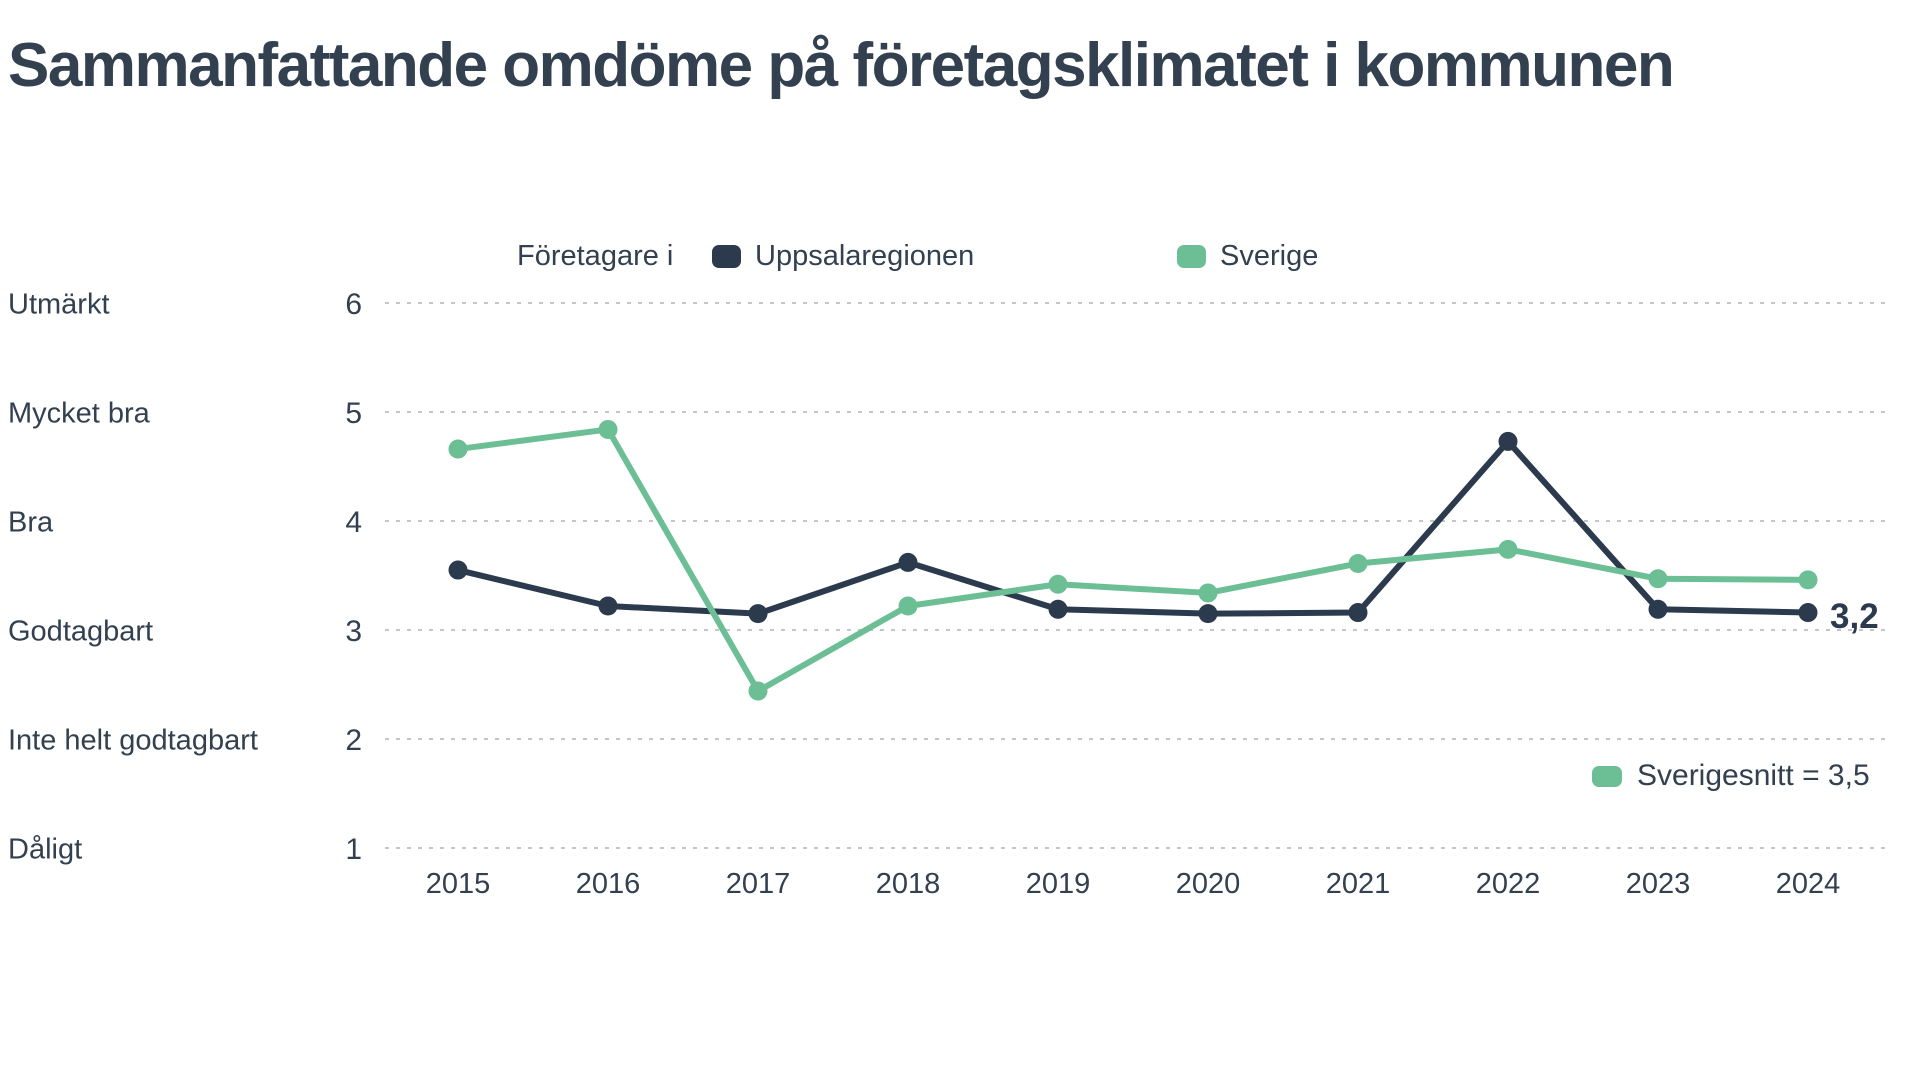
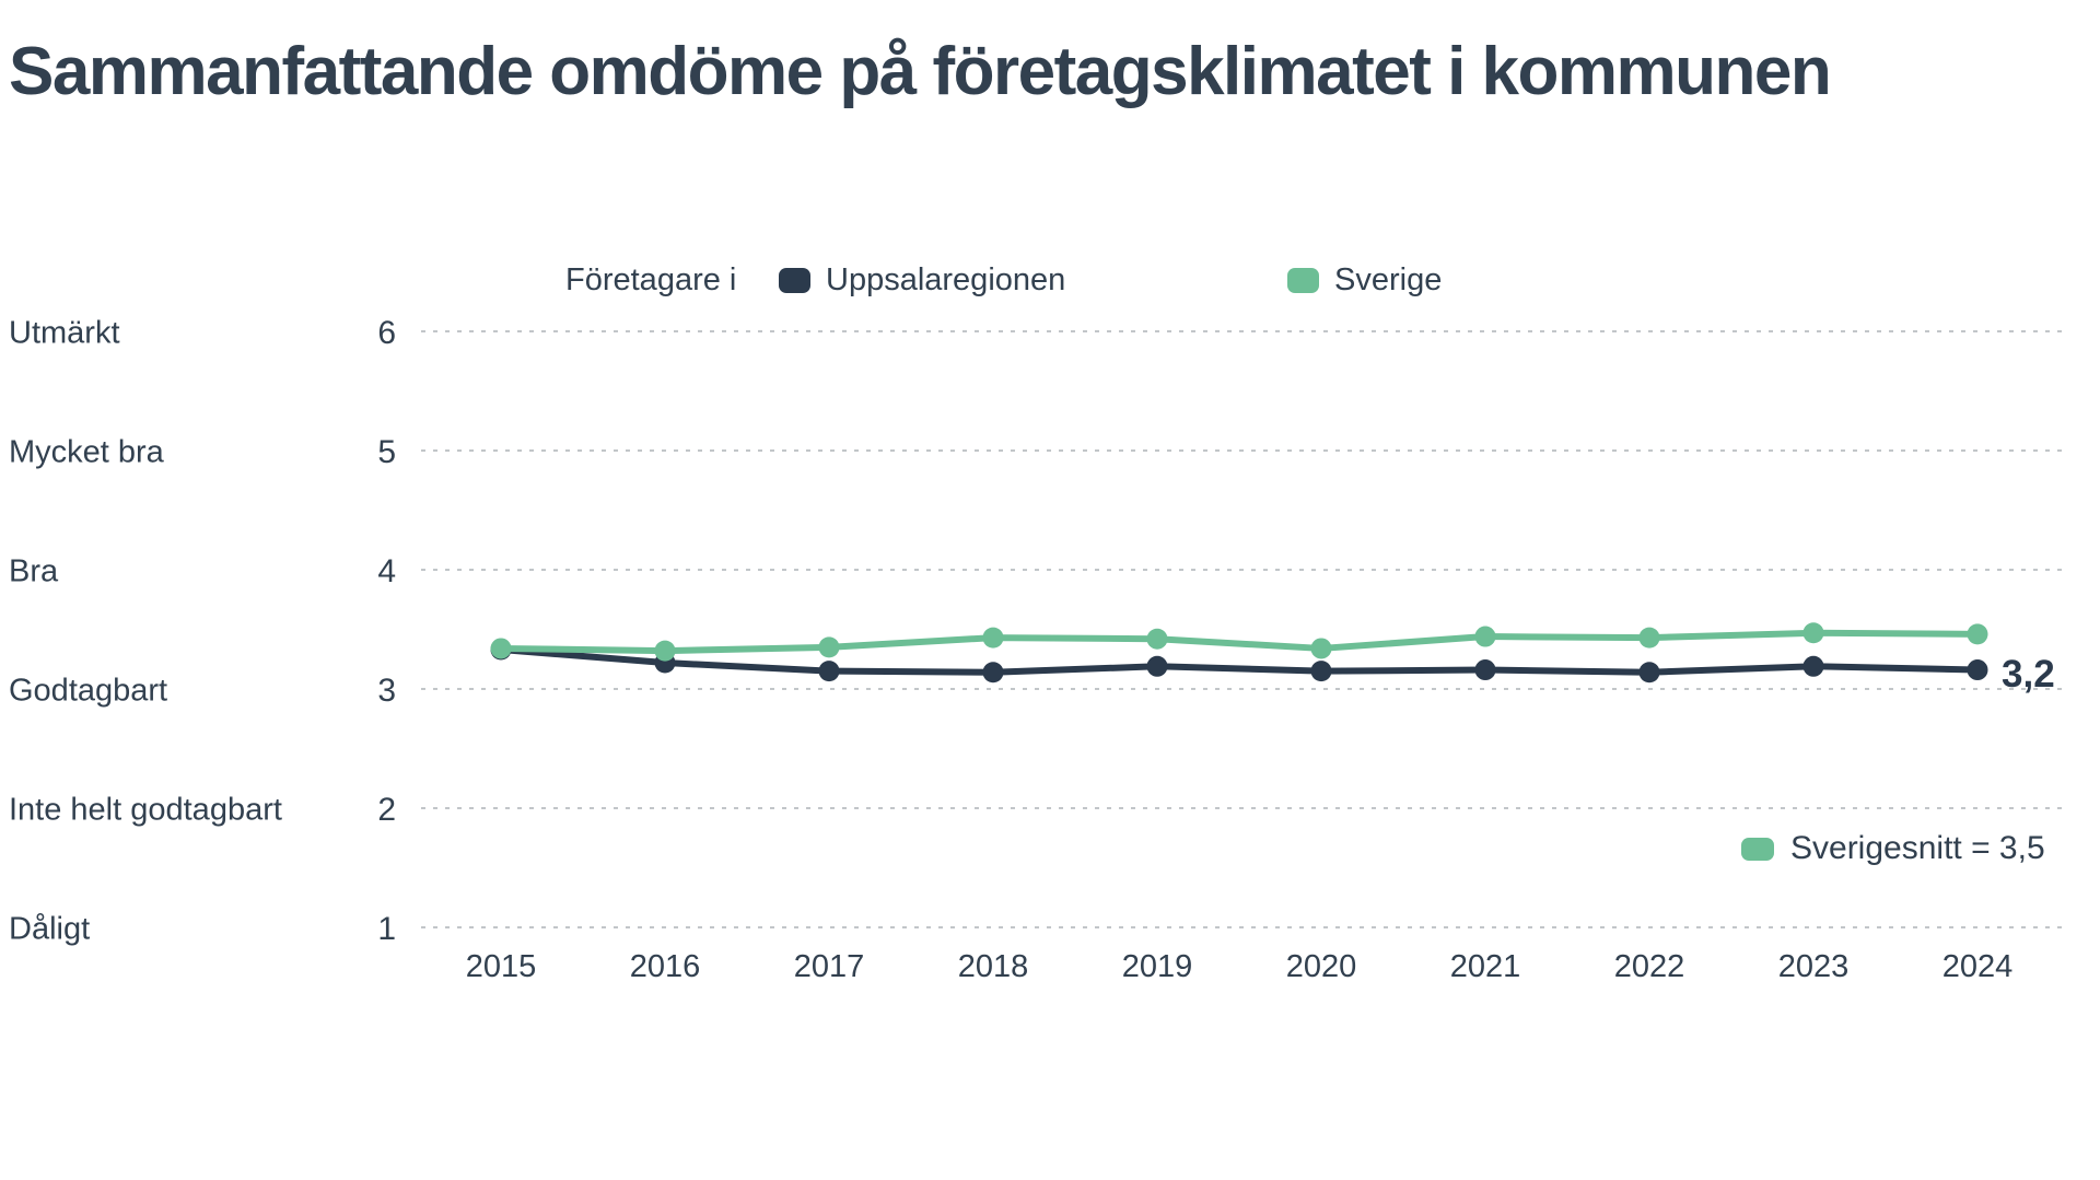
Uppsalaregionen/2015: 3.55 -> 3.33
Sverige/2015: 4.66 -> 3.34
Sverige/2016: 4.84 -> 3.32
Sverige/2017: 2.44 -> 3.35
Uppsalaregionen/2018: 3.62 -> 3.14
Sverige/2018: 3.22 -> 3.43
Sverige/2021: 3.61 -> 3.44
Uppsalaregionen/2022: 4.73 -> 3.14
Sverige/2022: 3.74 -> 3.43
